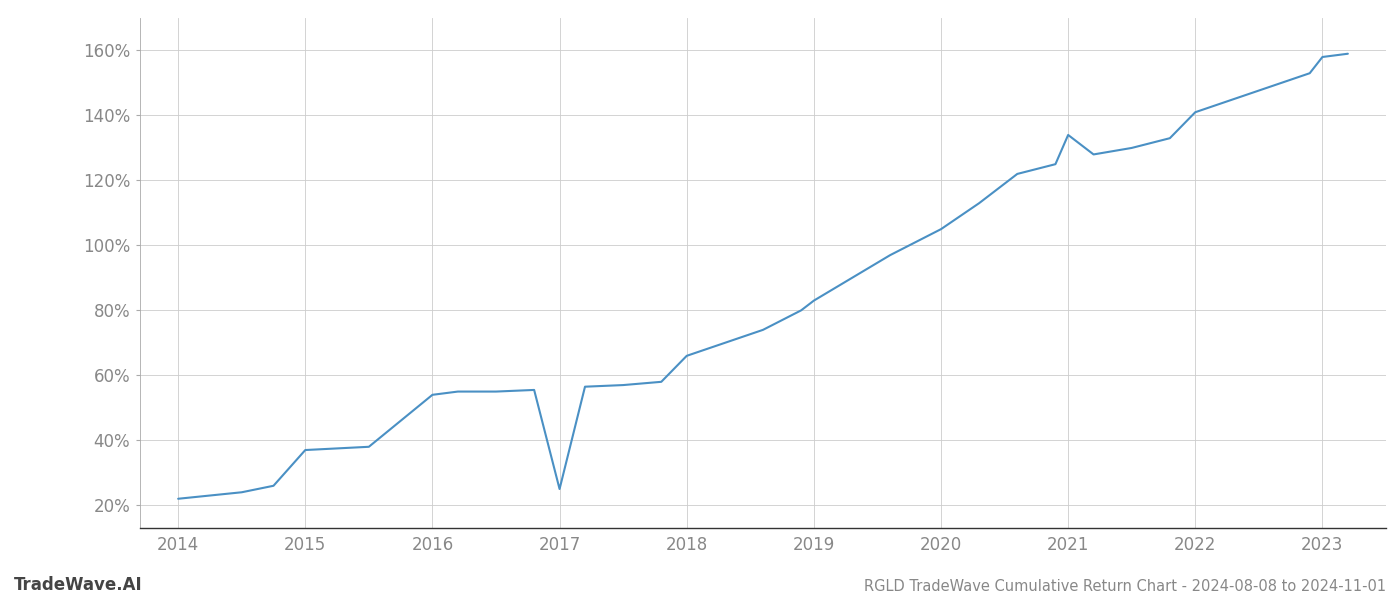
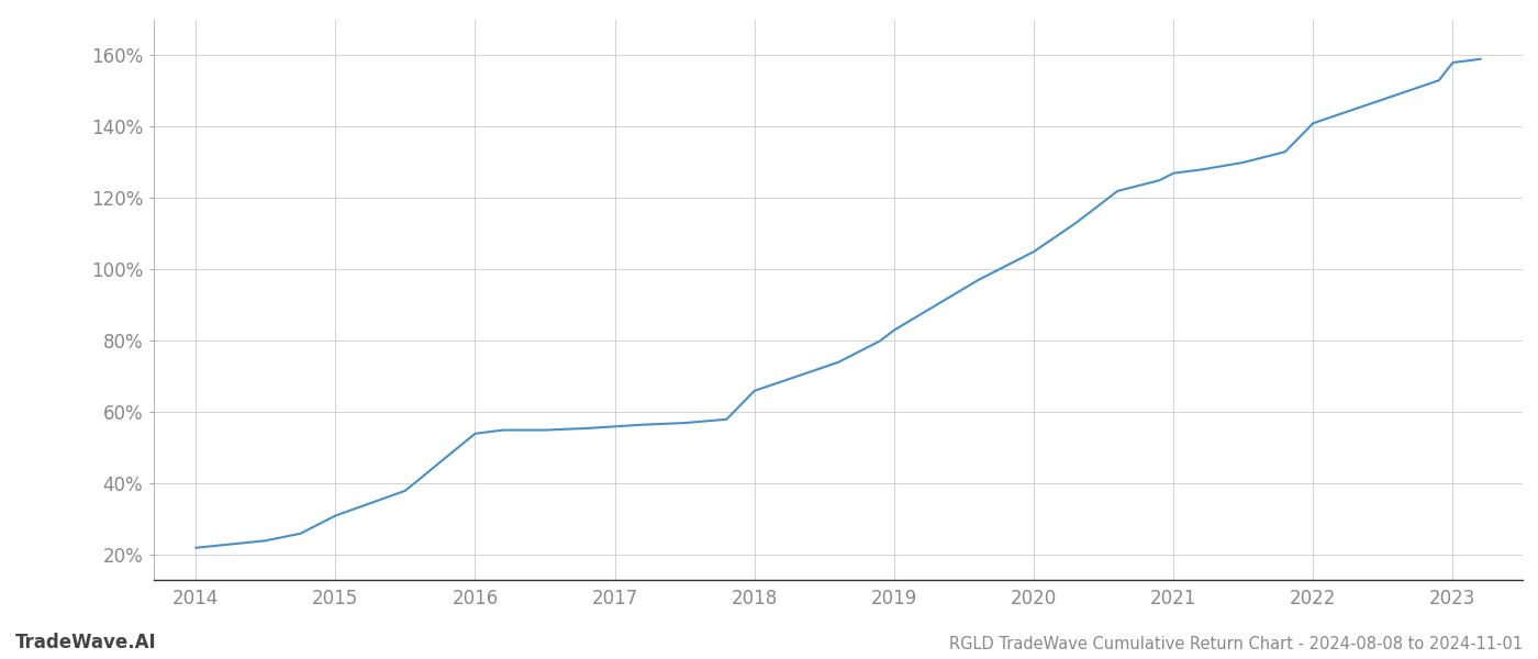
2015: 37.0% -> 31.0%
2017: 25.0% -> 56.0%
2021: 134.0% -> 127.0%
